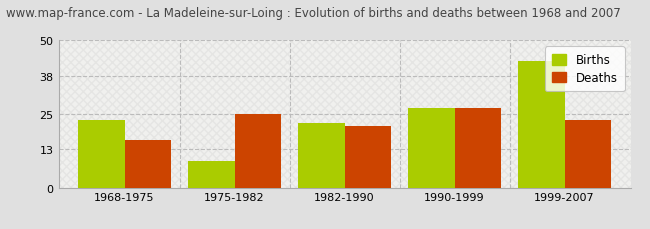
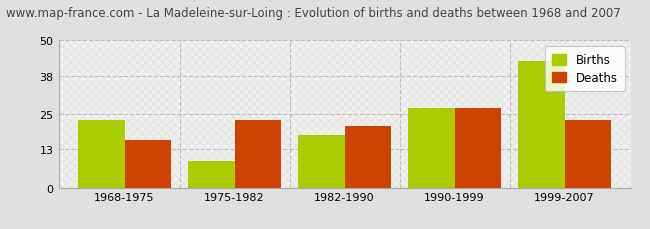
Deaths/1975-1982: 25 -> 23
Births/1982-1990: 22 -> 18
